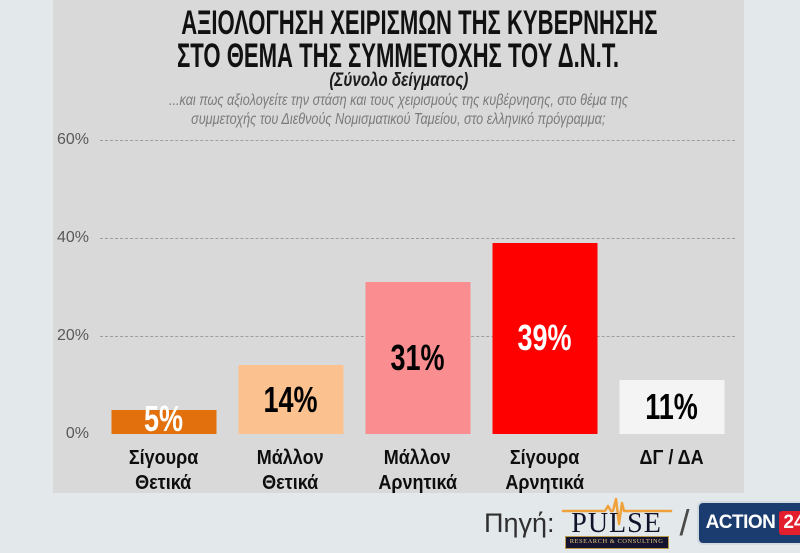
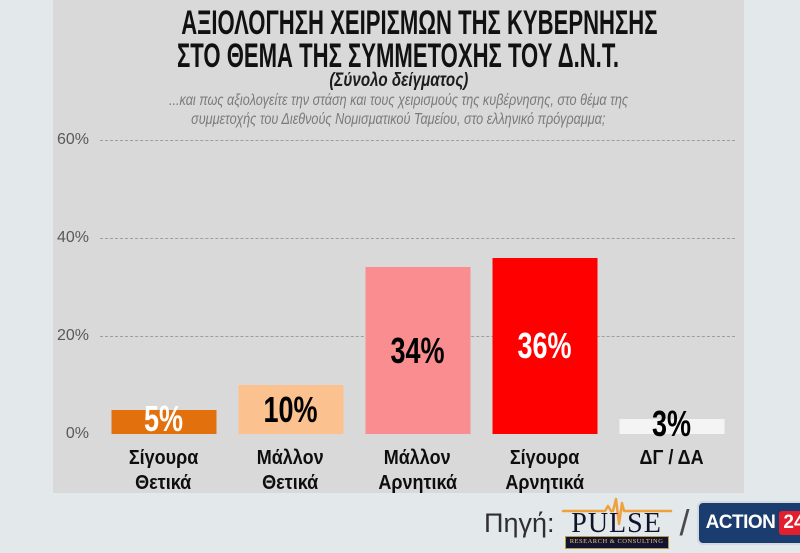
Μάλλον Θετικά: 14% -> 10%
Μάλλον Αρνητικά: 31% -> 34%
Σίγουρα Αρνητικά: 39% -> 36%
ΔΓ / ΔΑ: 11% -> 3%
